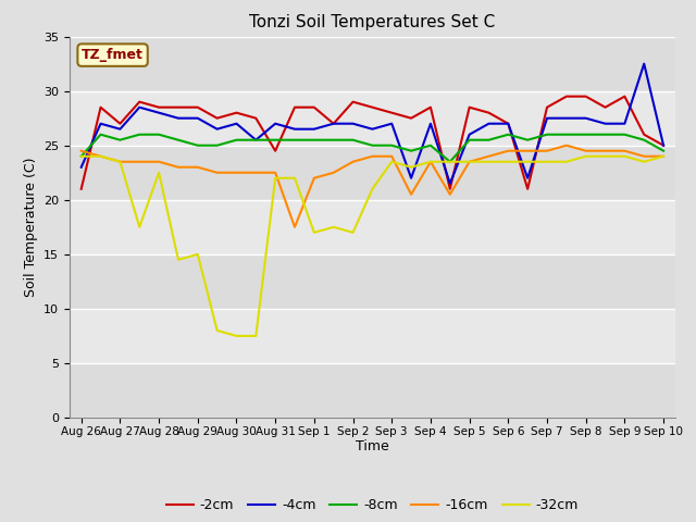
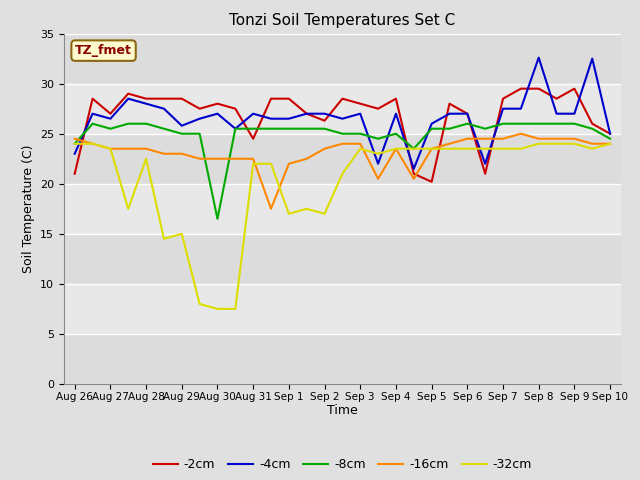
-4cm/Aug 29: 27.5 -> 25.8
-8cm/Aug 30: 25.5 -> 16.5
-2cm/Sep 2: 29.0 -> 26.3
-2cm/Sep 5: 28.5 -> 20.2
-4cm/Sep 8: 27.5 -> 32.6
